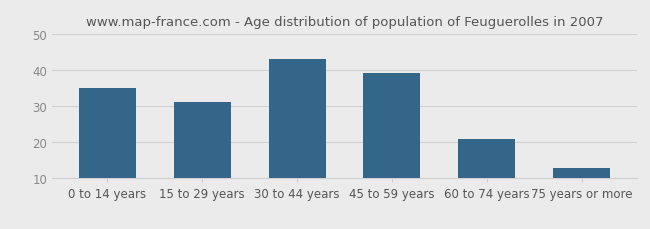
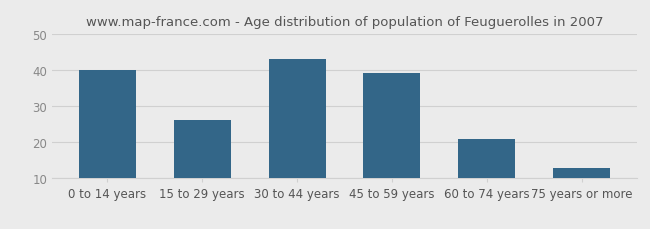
0 to 14 years: 35 -> 40
15 to 29 years: 31 -> 26
